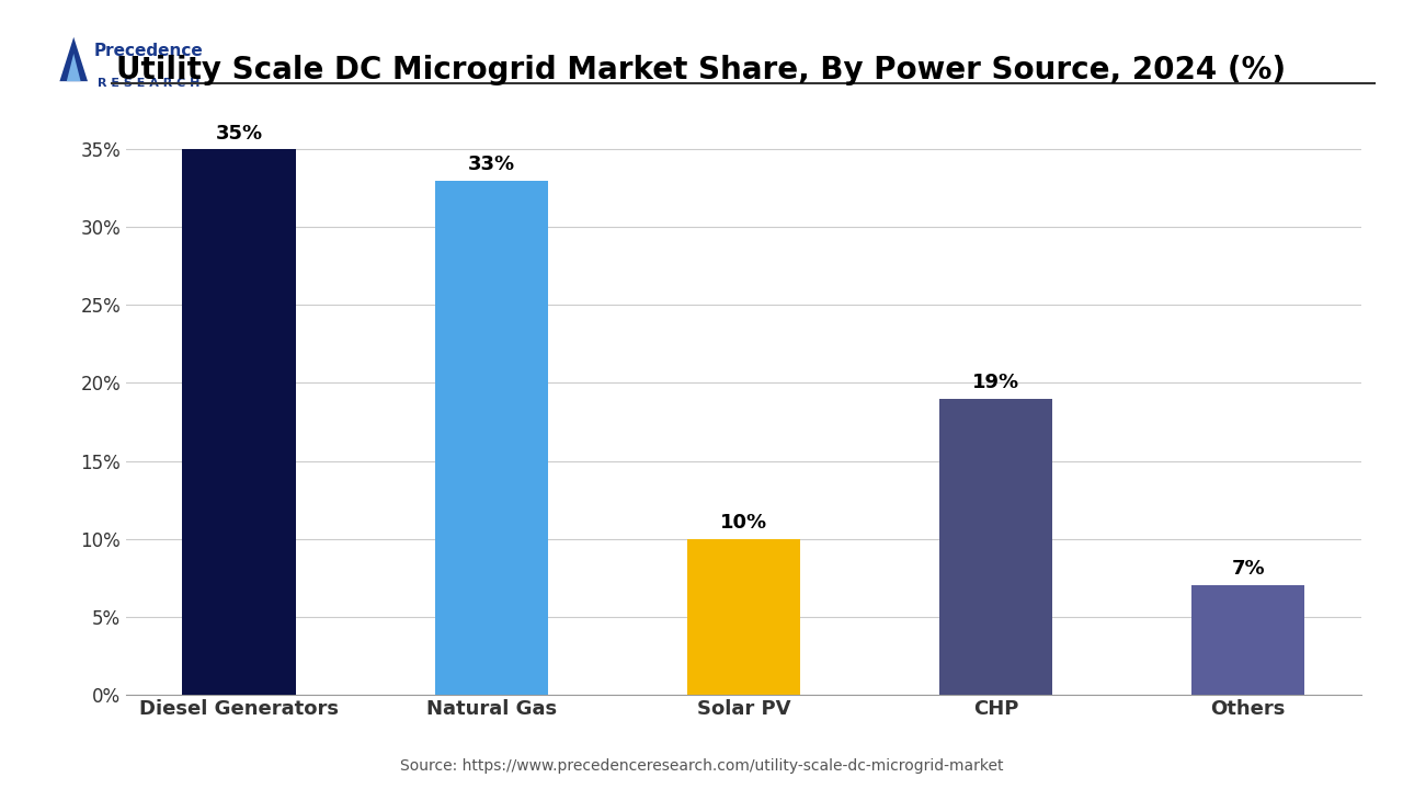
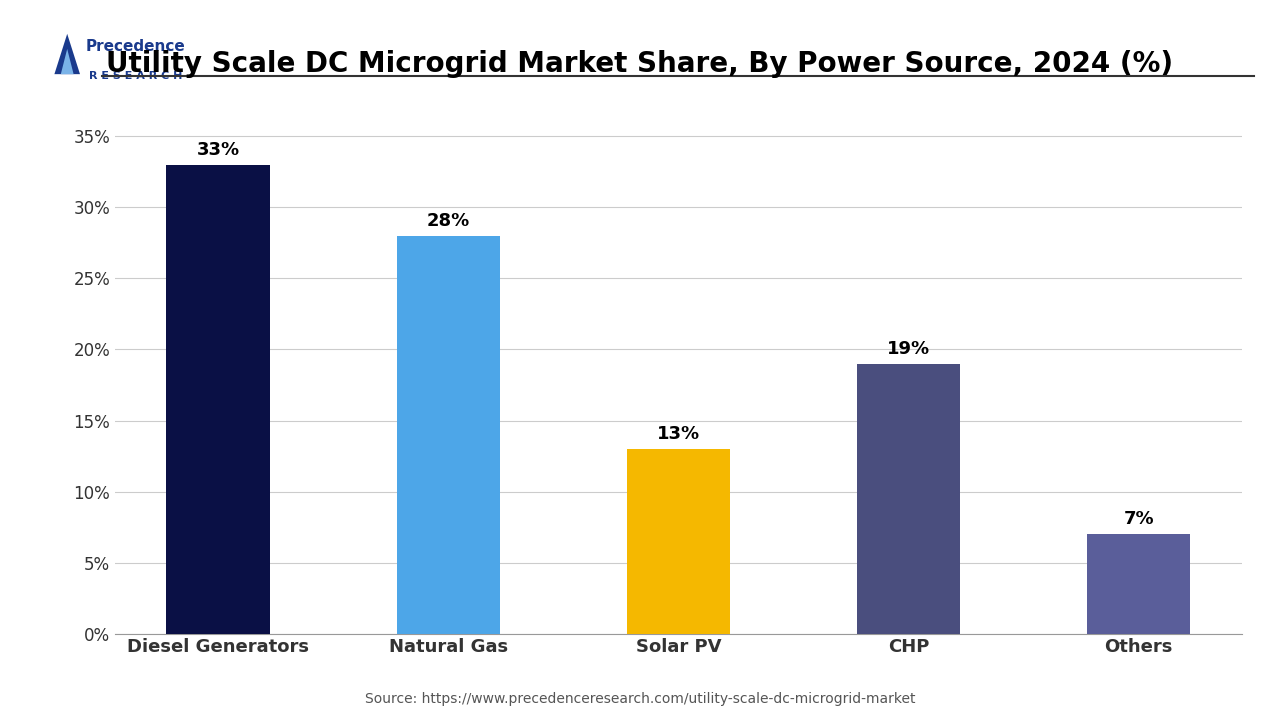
Diesel Generators: 35% -> 33%
Natural Gas: 33% -> 28%
Solar PV: 10% -> 13%
